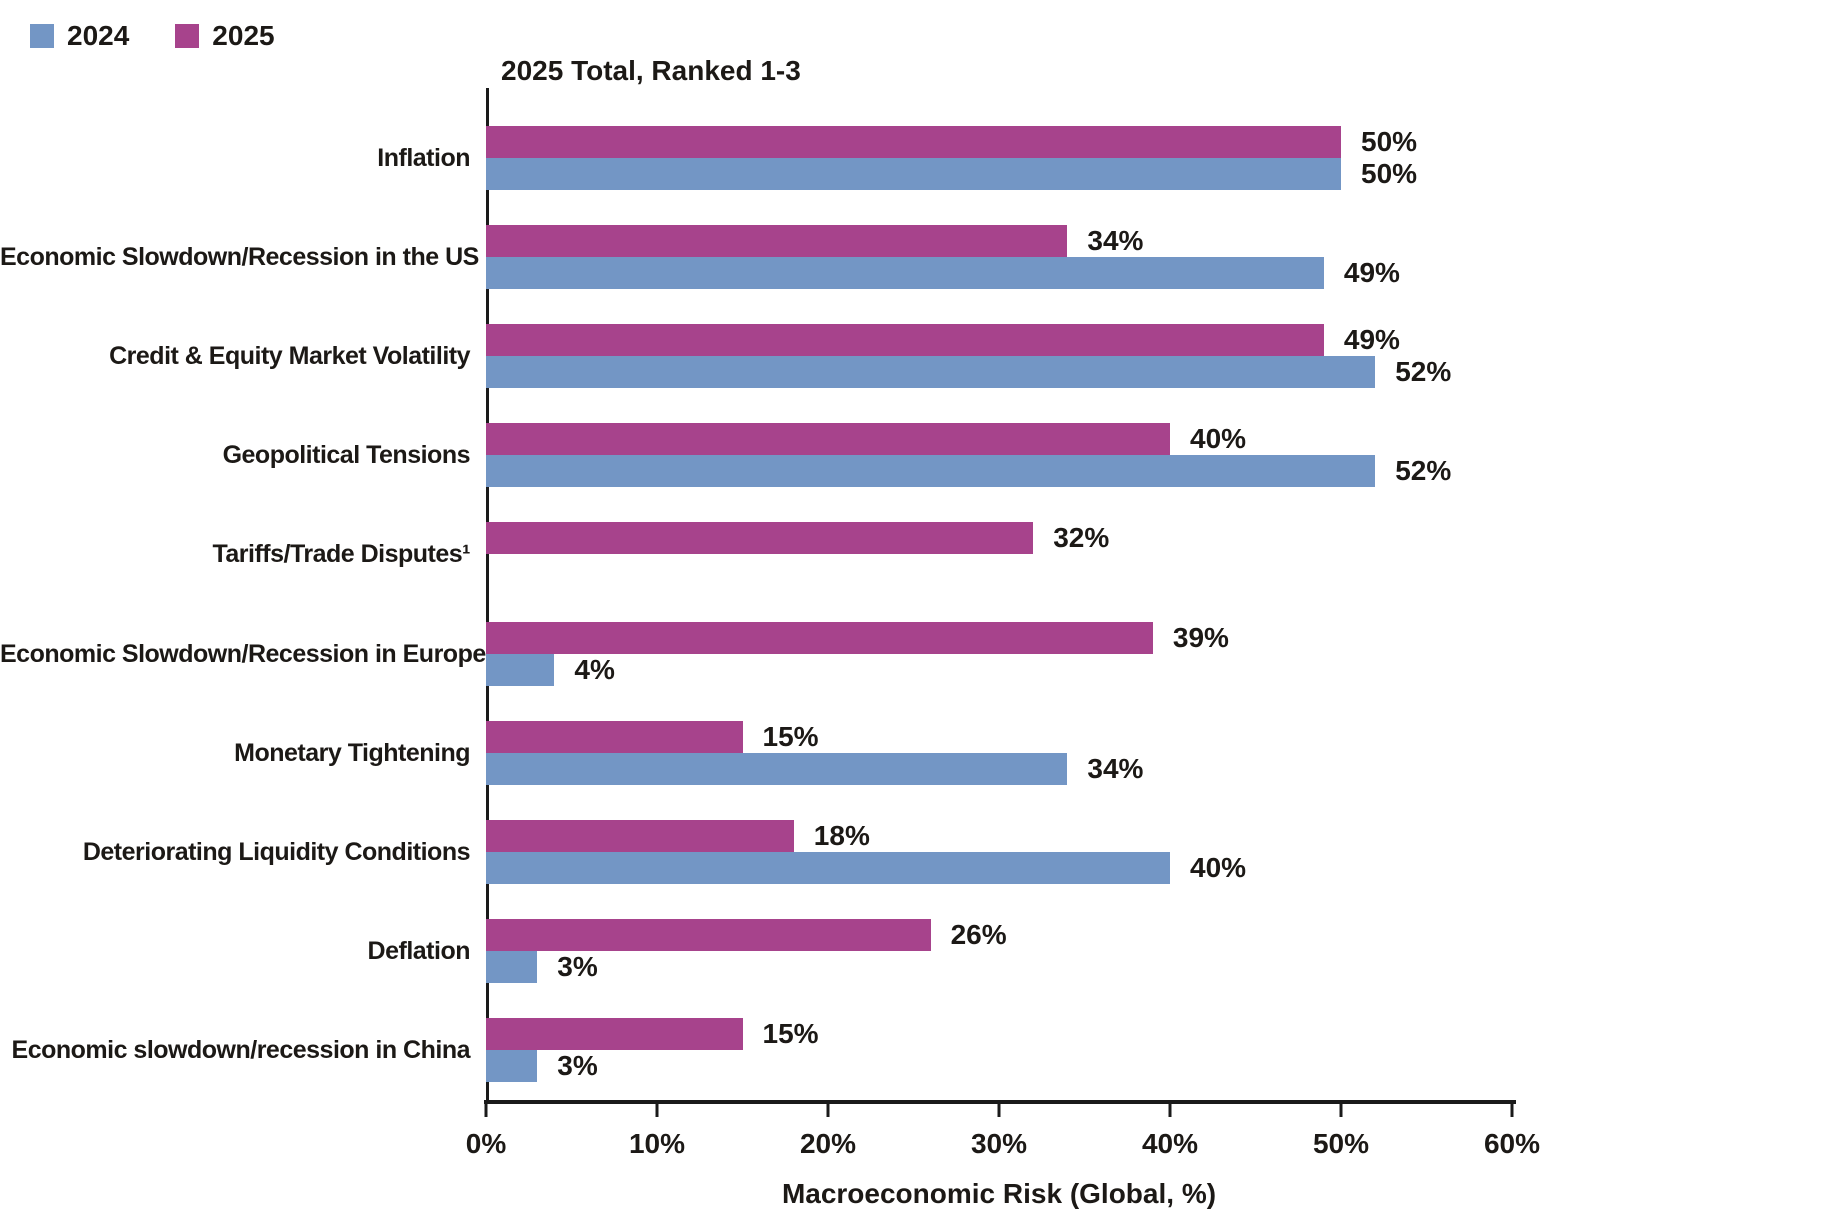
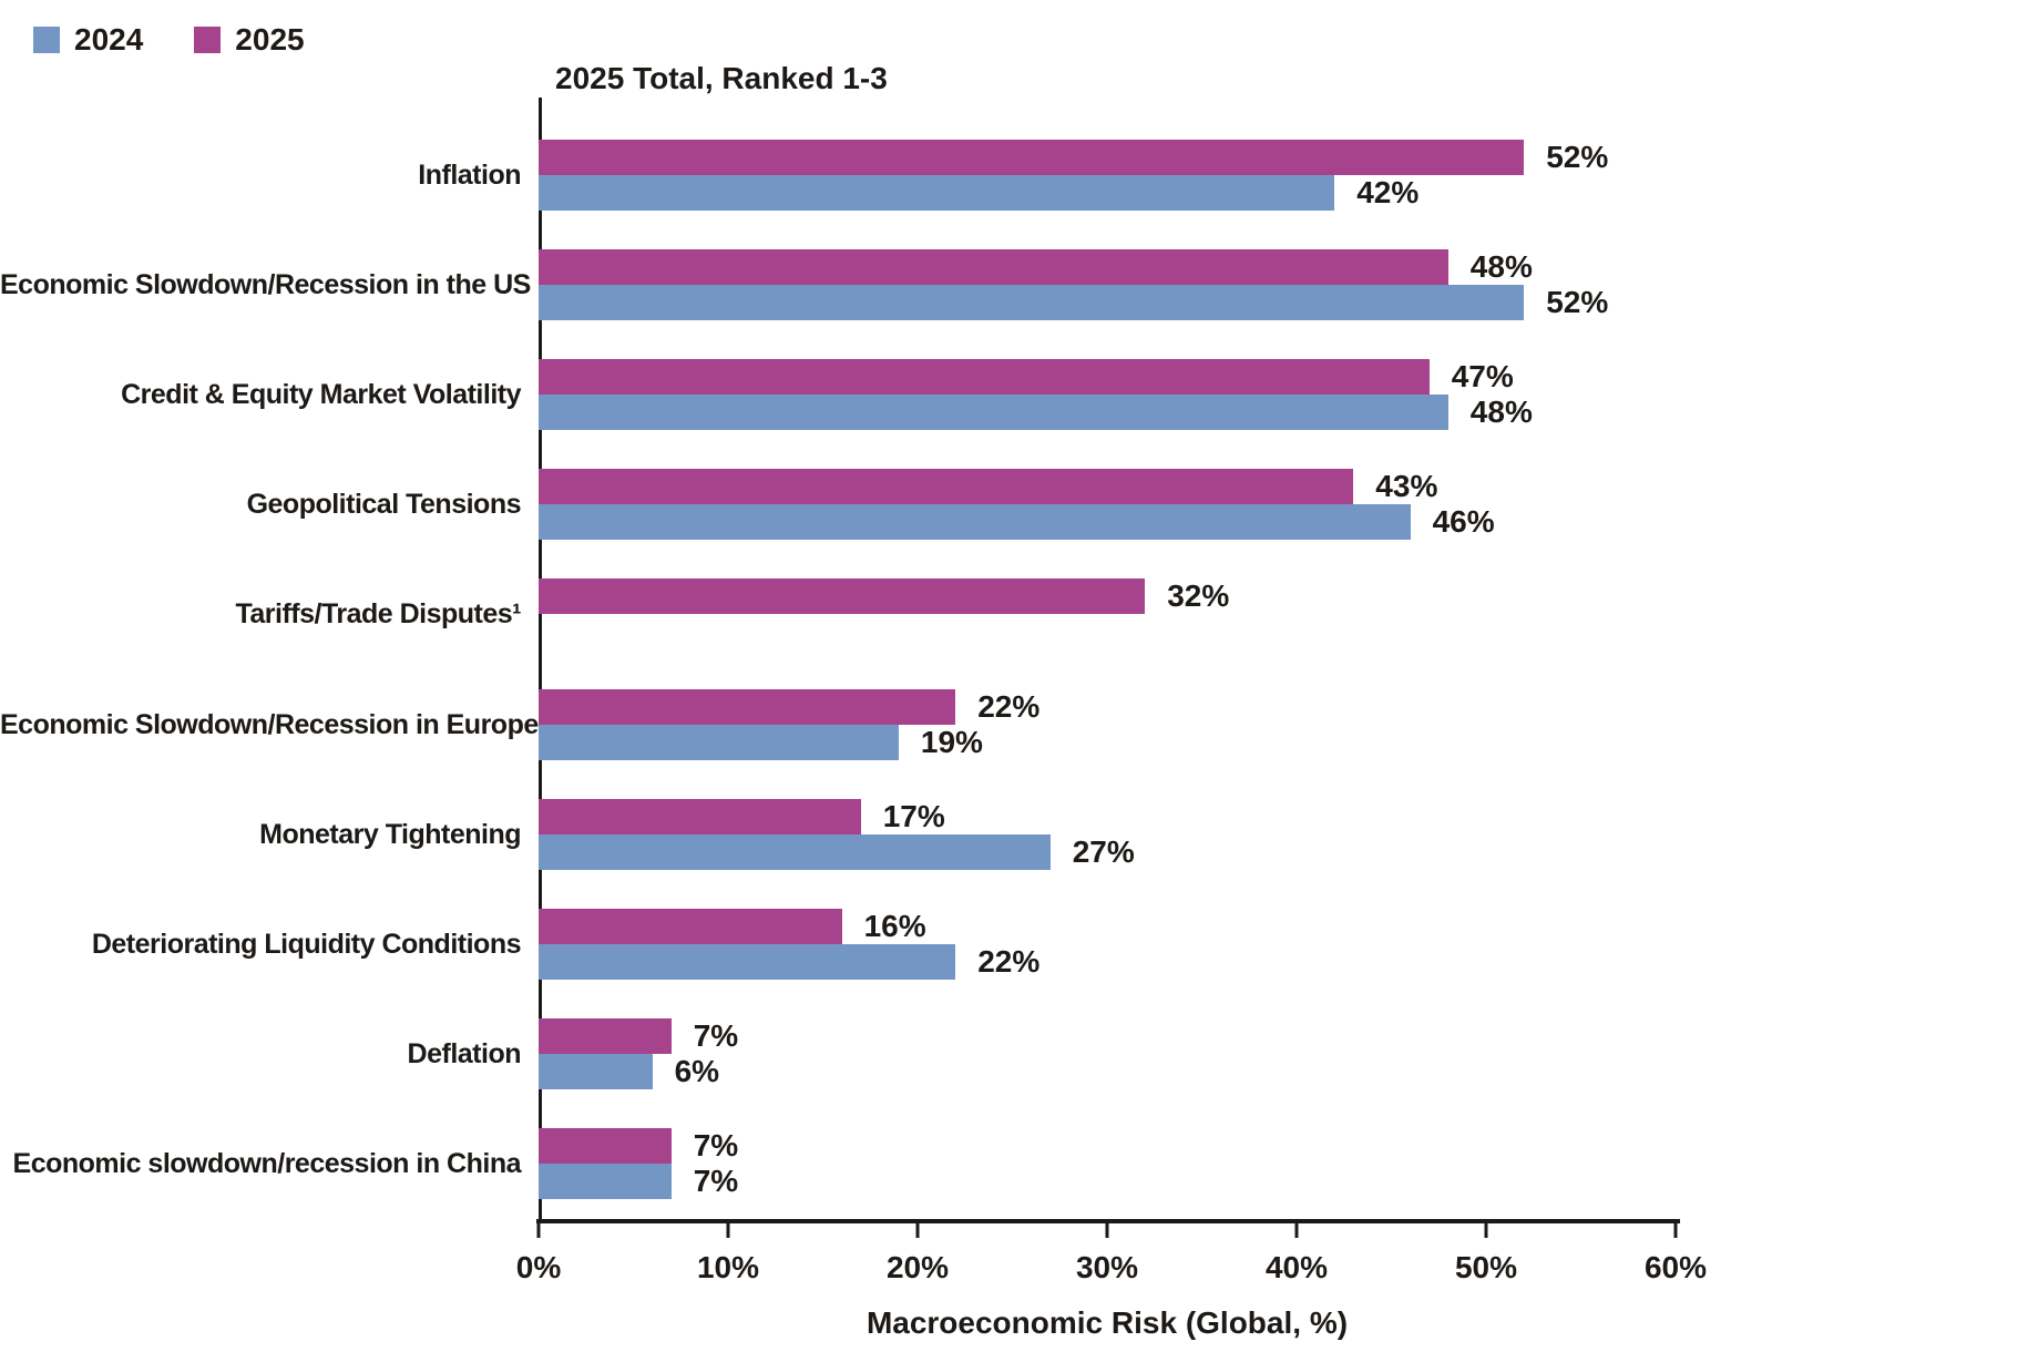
2025/Inflation: 50% -> 52%
2024/Inflation: 50% -> 42%
2025/Economic Slowdown/Recession in the US: 34% -> 48%
2024/Economic Slowdown/Recession in the US: 49% -> 52%
2025/Credit & Equity Market Volatility: 49% -> 47%
2024/Credit & Equity Market Volatility: 52% -> 48%
2025/Geopolitical Tensions: 40% -> 43%
2024/Geopolitical Tensions: 52% -> 46%
2025/Economic Slowdown/Recession in Europe: 39% -> 22%
2024/Economic Slowdown/Recession in Europe: 4% -> 19%
2025/Monetary Tightening: 15% -> 17%
2024/Monetary Tightening: 34% -> 27%
2025/Deteriorating Liquidity Conditions: 18% -> 16%
2024/Deteriorating Liquidity Conditions: 40% -> 22%
2025/Deflation: 26% -> 7%
2024/Deflation: 3% -> 6%
2025/Economic slowdown/recession in China: 15% -> 7%
2024/Economic slowdown/recession in China: 3% -> 7%
